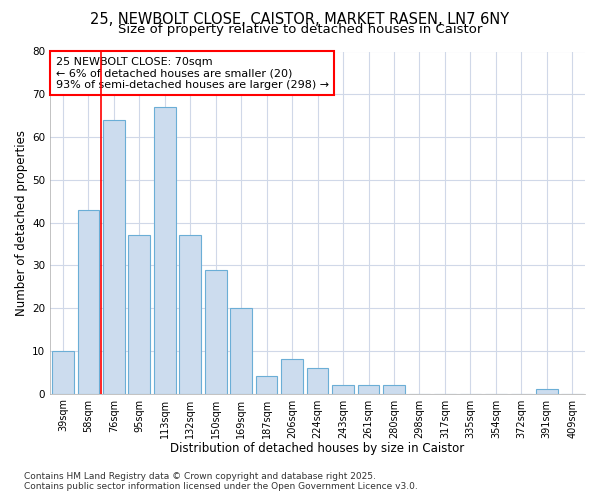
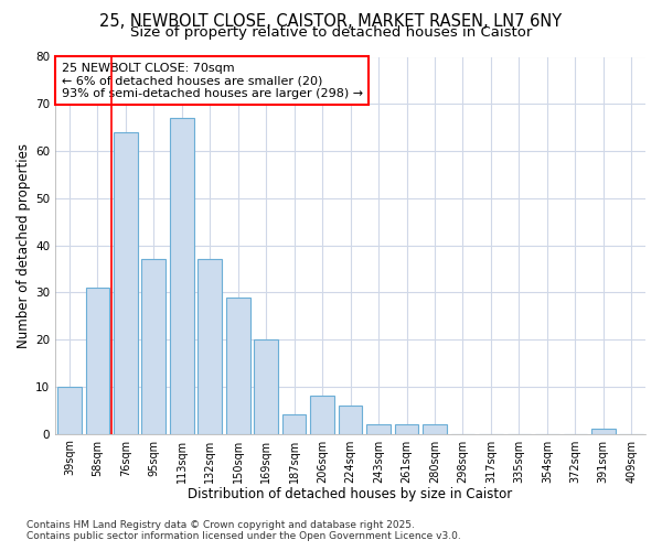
58sqm: 43 -> 31
